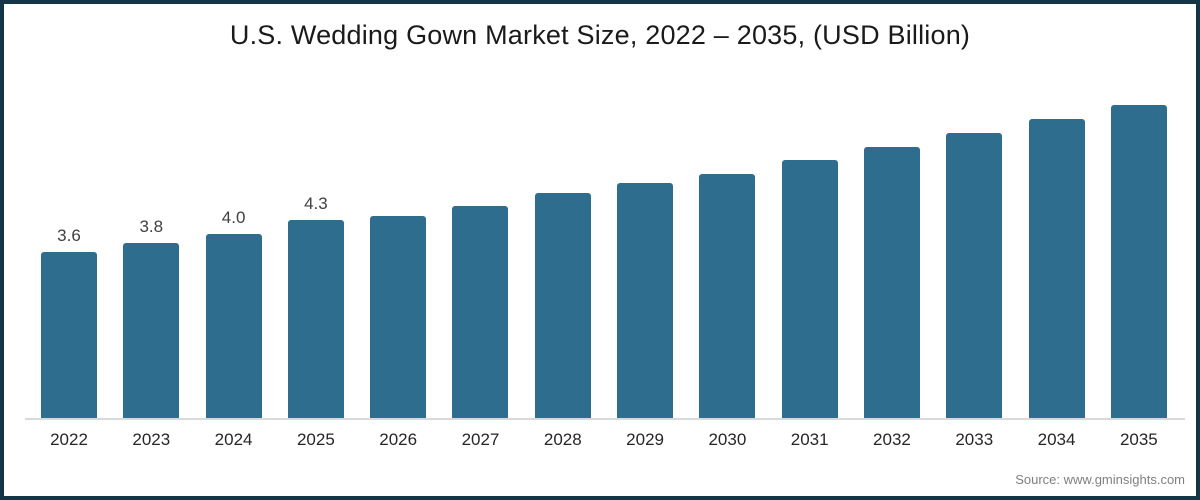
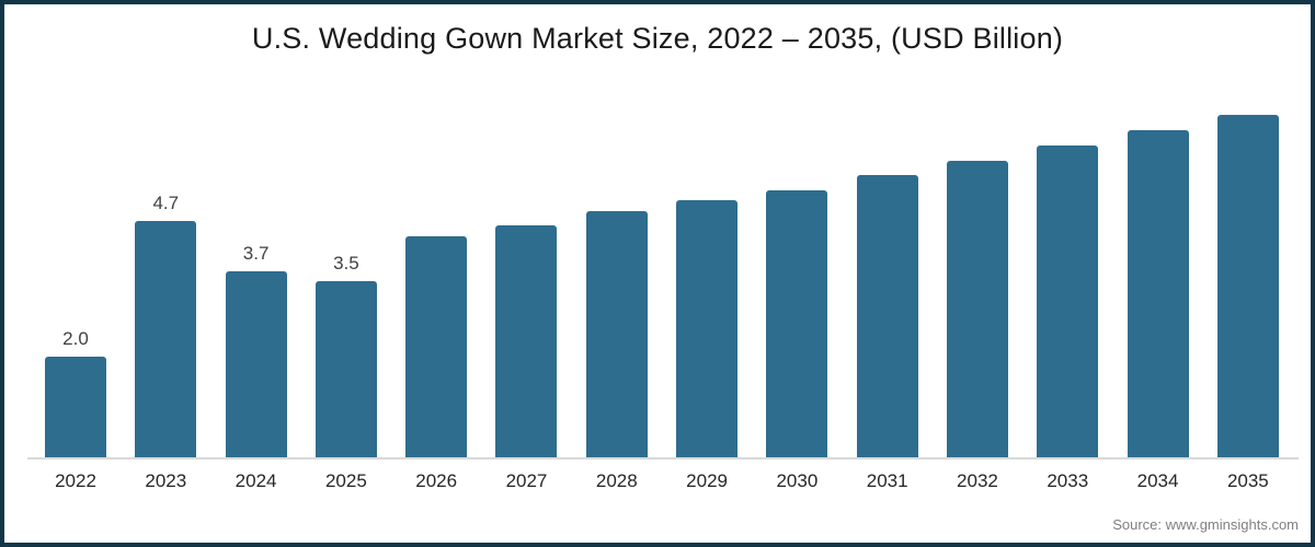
2022: 3.6 -> 2.0
2023: 3.8 -> 4.7
2024: 4.0 -> 3.7
2025: 4.3 -> 3.5
